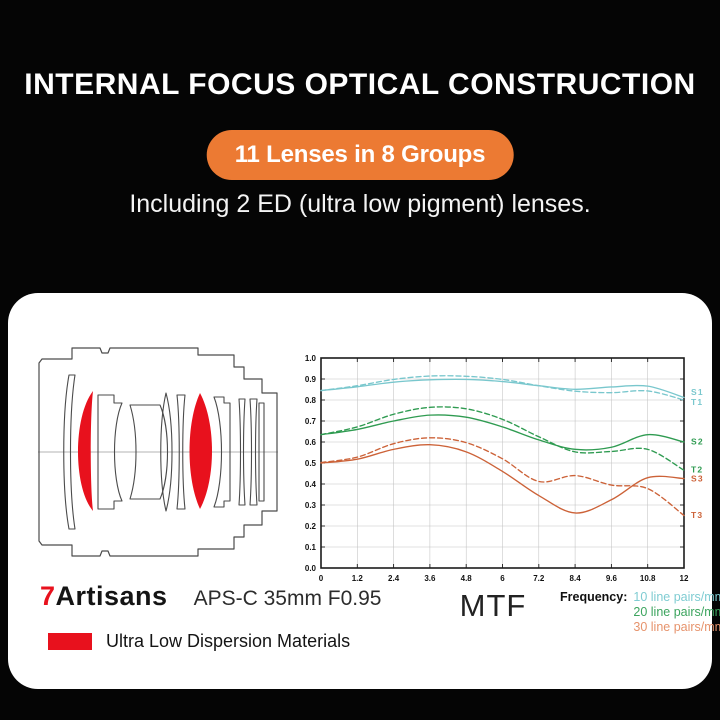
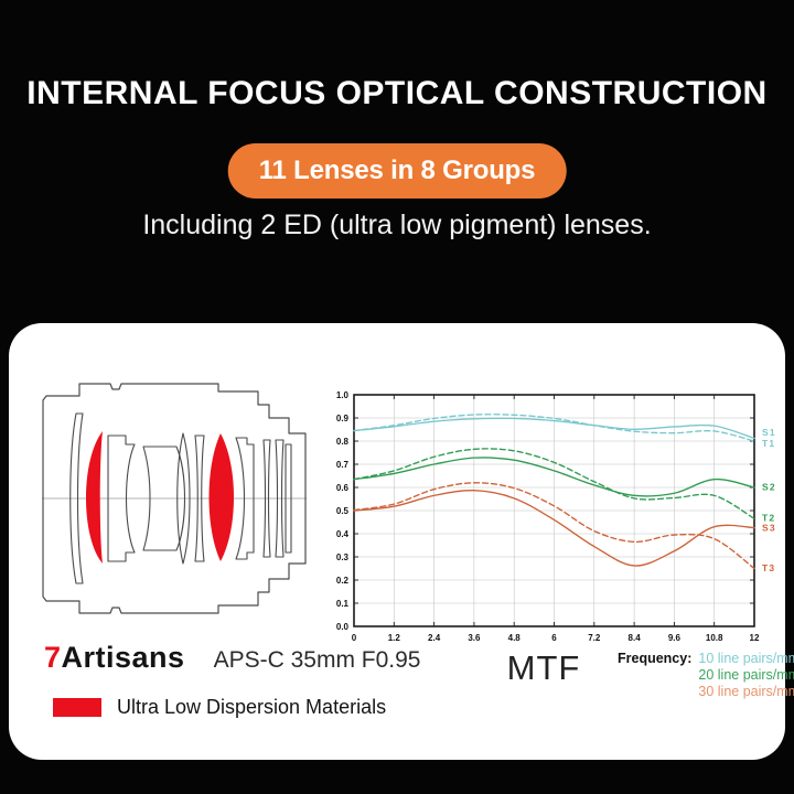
T3/8.4: 0.44 -> 0.36
